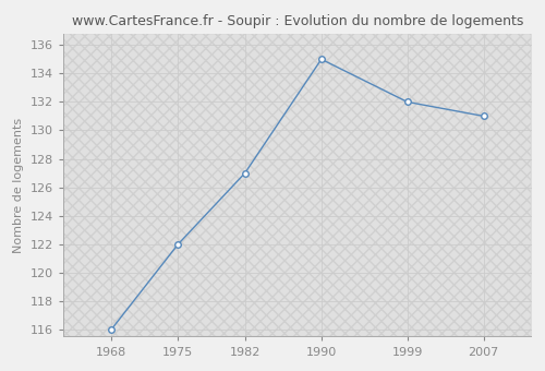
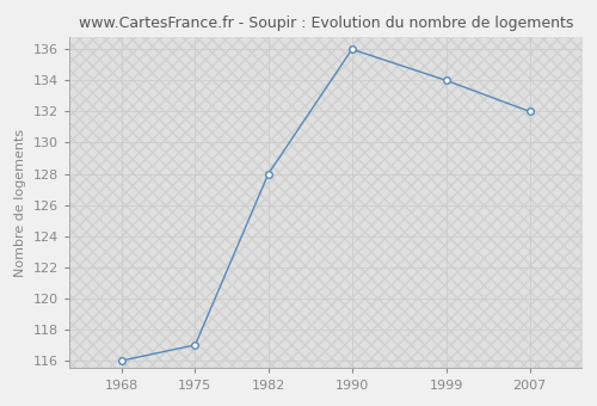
1975: 122 -> 117
1982: 127 -> 128
1990: 135 -> 136
1999: 132 -> 134
2007: 131 -> 132
